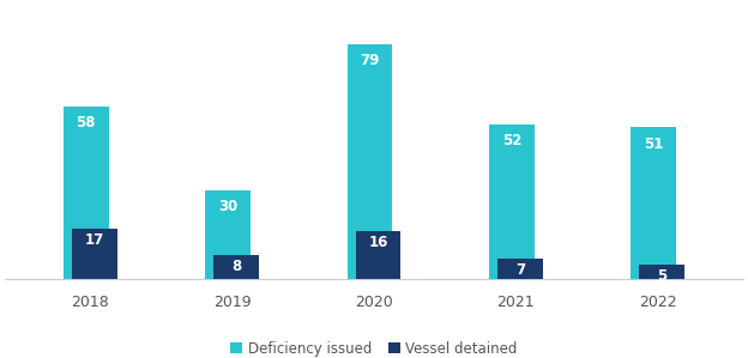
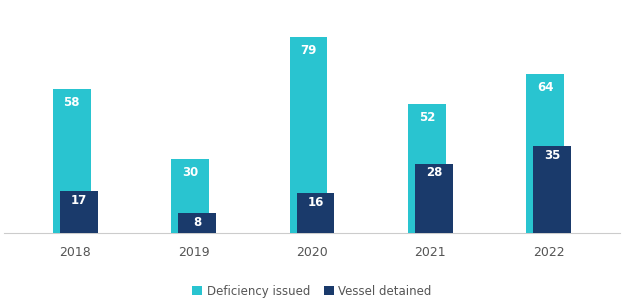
Vessel detained/2021: 7 -> 28
Deficiency issued/2022: 51 -> 64
Vessel detained/2022: 5 -> 35
